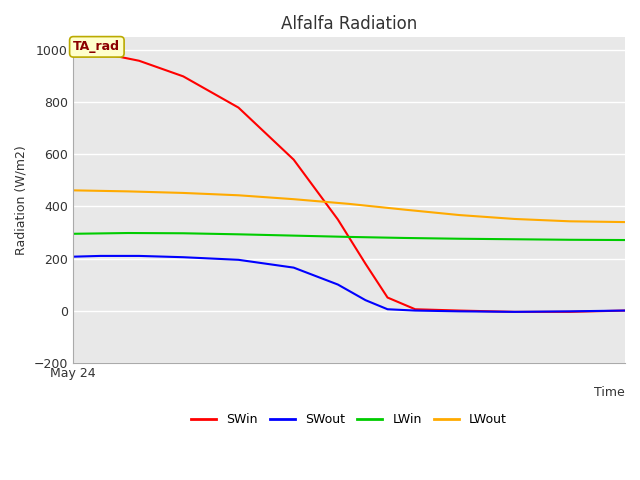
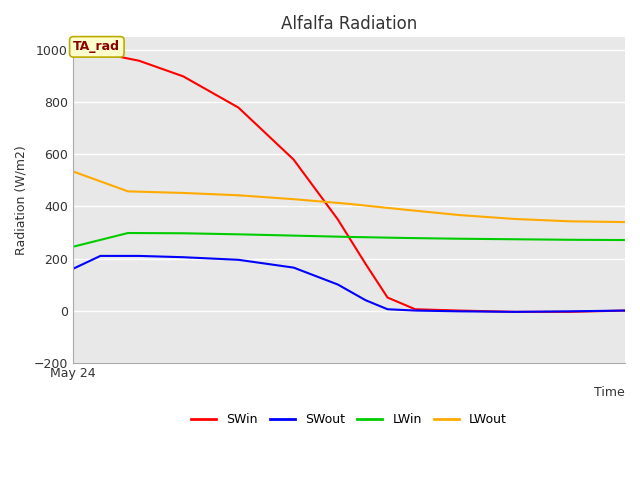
SWout/May 24: 207 -> 160
LWin/May 24: 295 -> 245
LWout/May 24: 462 -> 535
